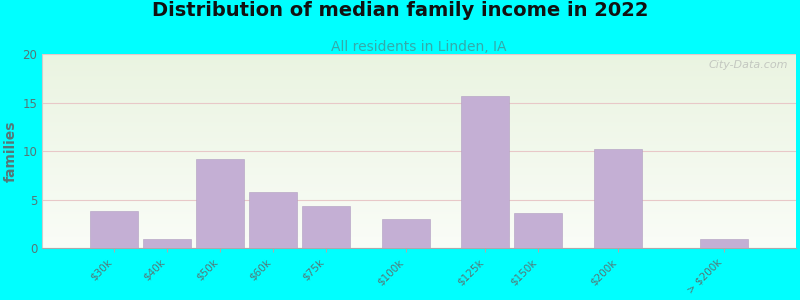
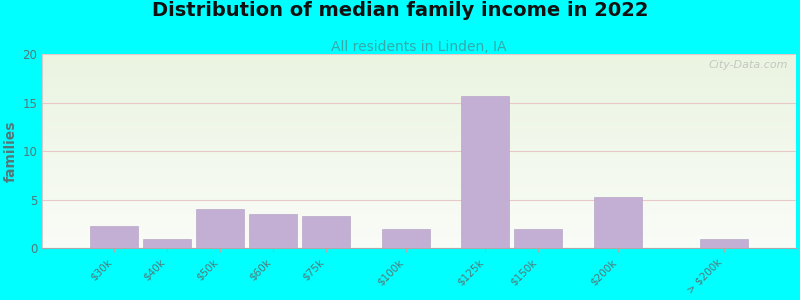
$30k: 3.8 -> 2.3
$50k: 9.2 -> 4.0
$60k: 5.8 -> 3.5
$75k: 4.4 -> 3.3
$100k: 3.0 -> 2.0
$150k: 3.6 -> 2.0
$200k: 10.2 -> 5.3
